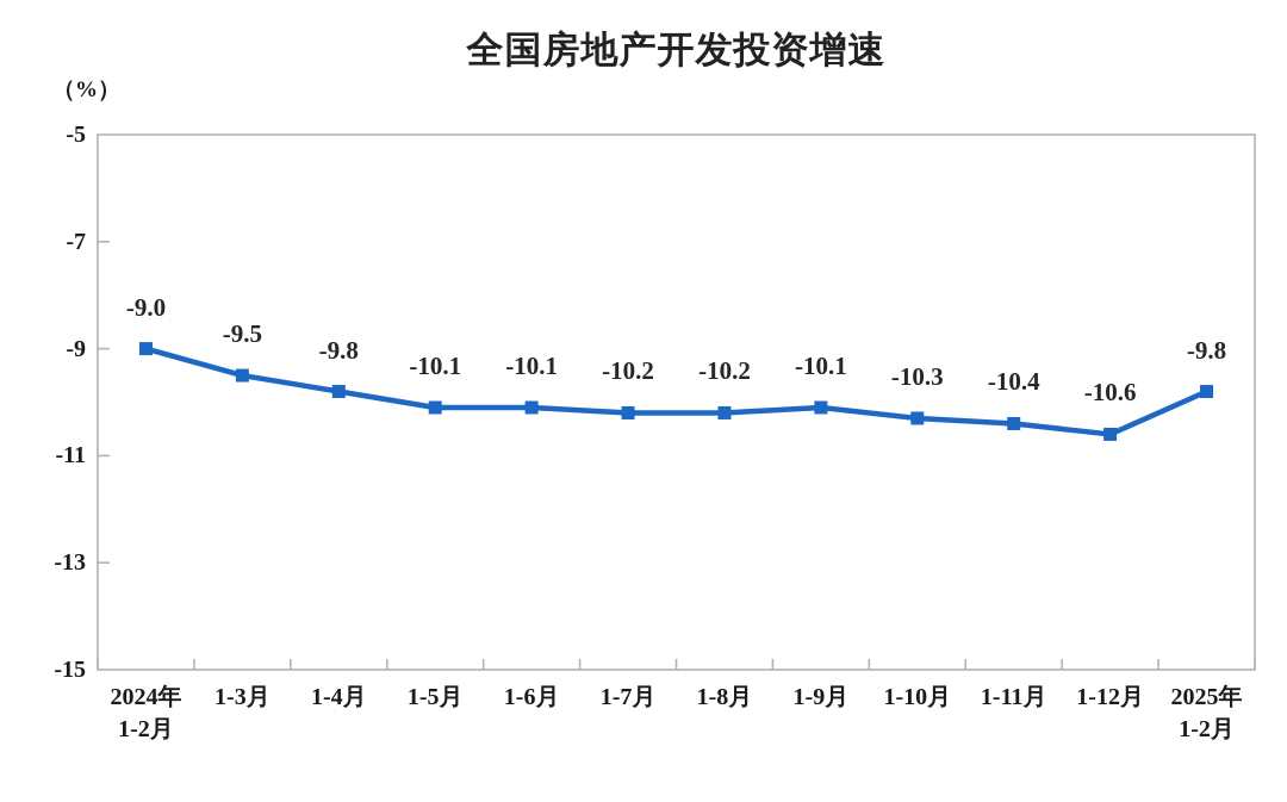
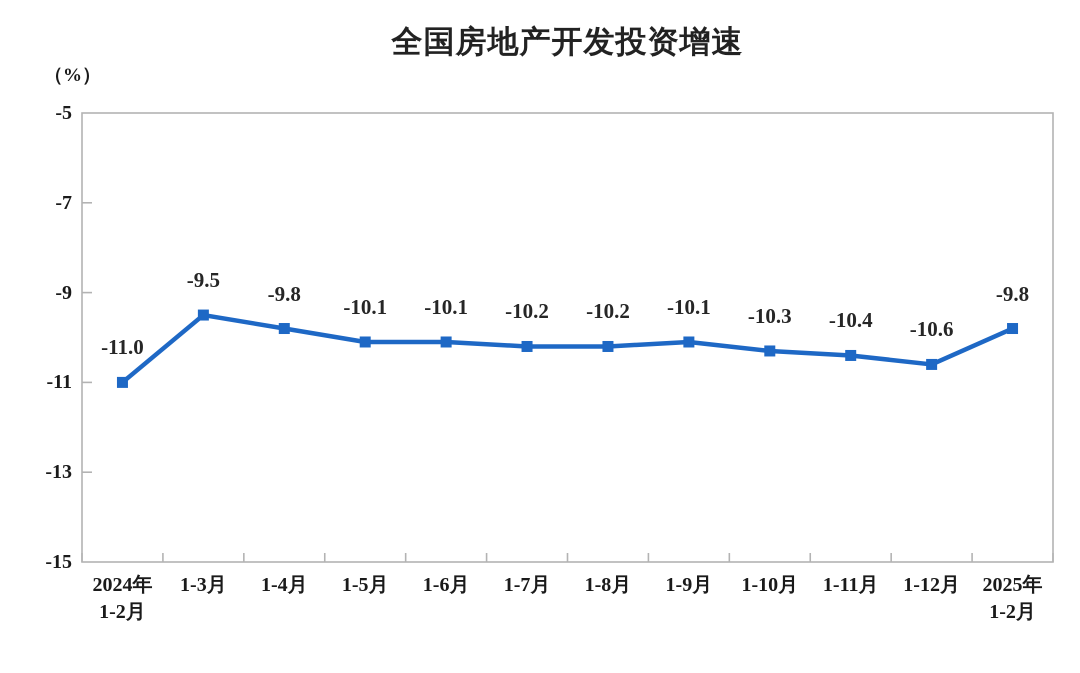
2024年 1-2月: -9.0 -> -11.0
